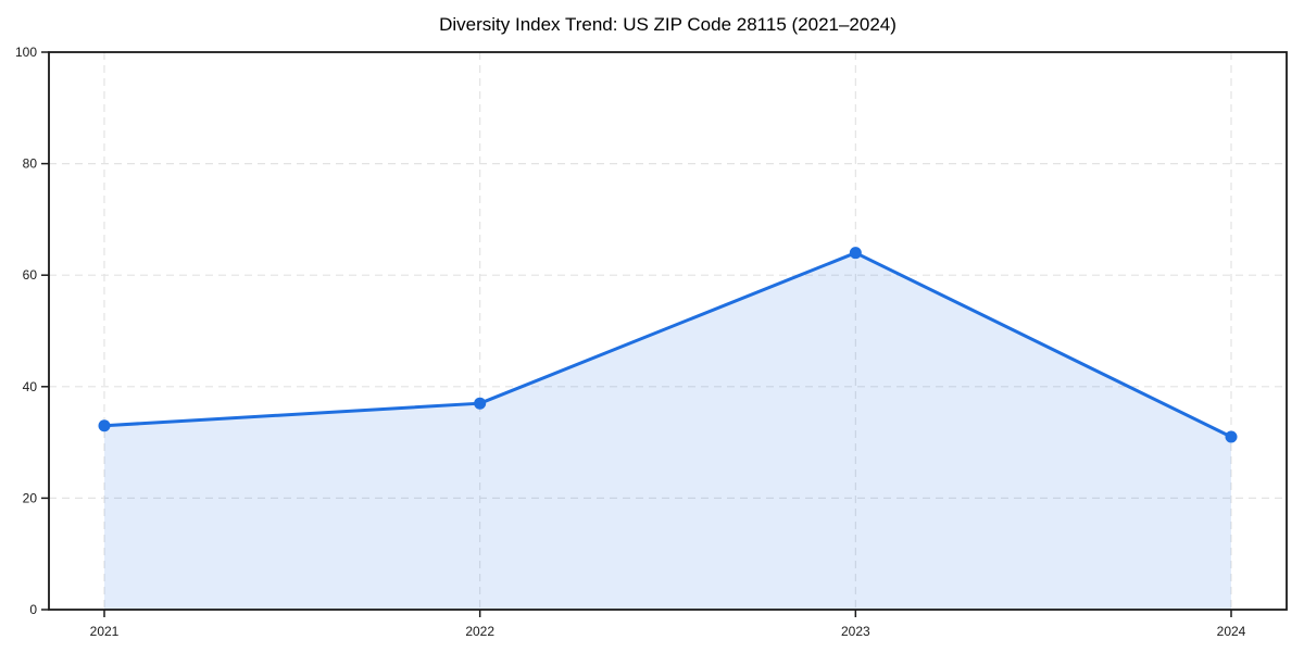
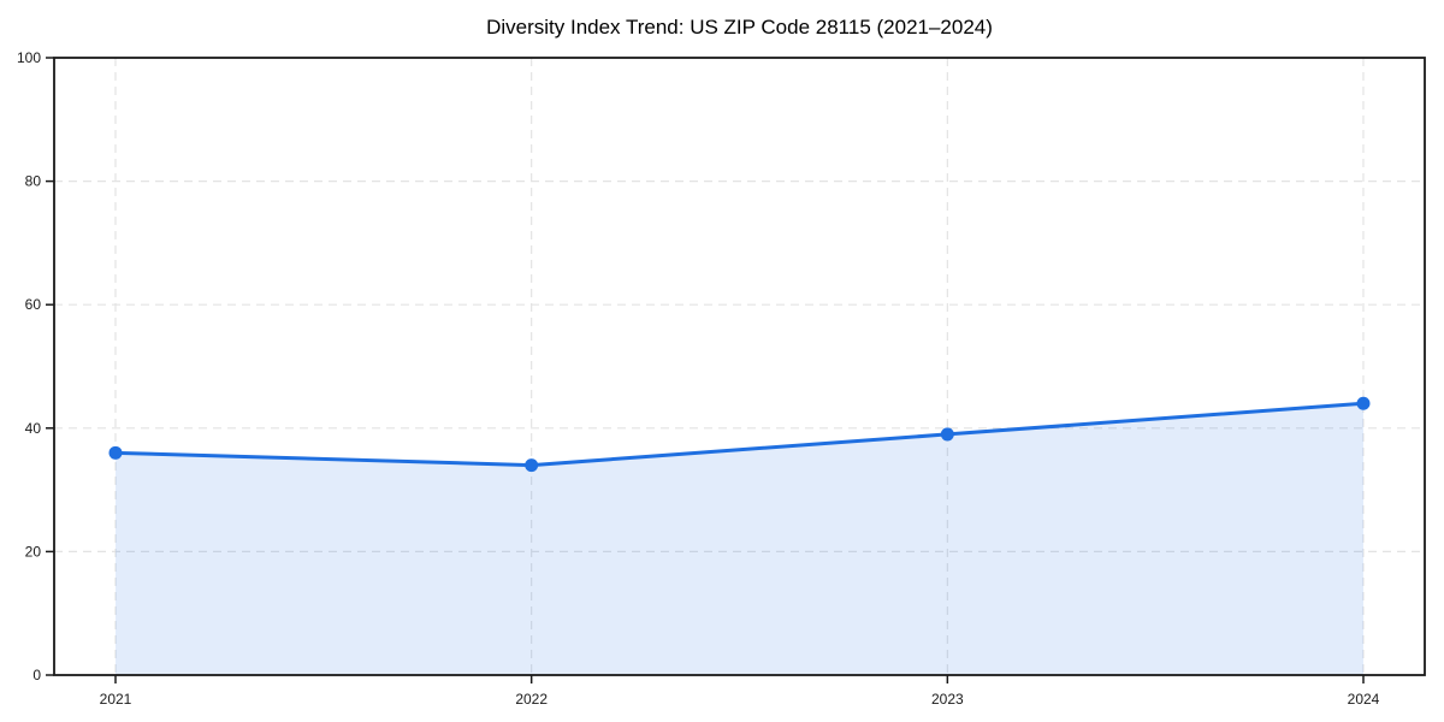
2021: 33 -> 36
2022: 37 -> 34
2023: 64 -> 39
2024: 31 -> 44
